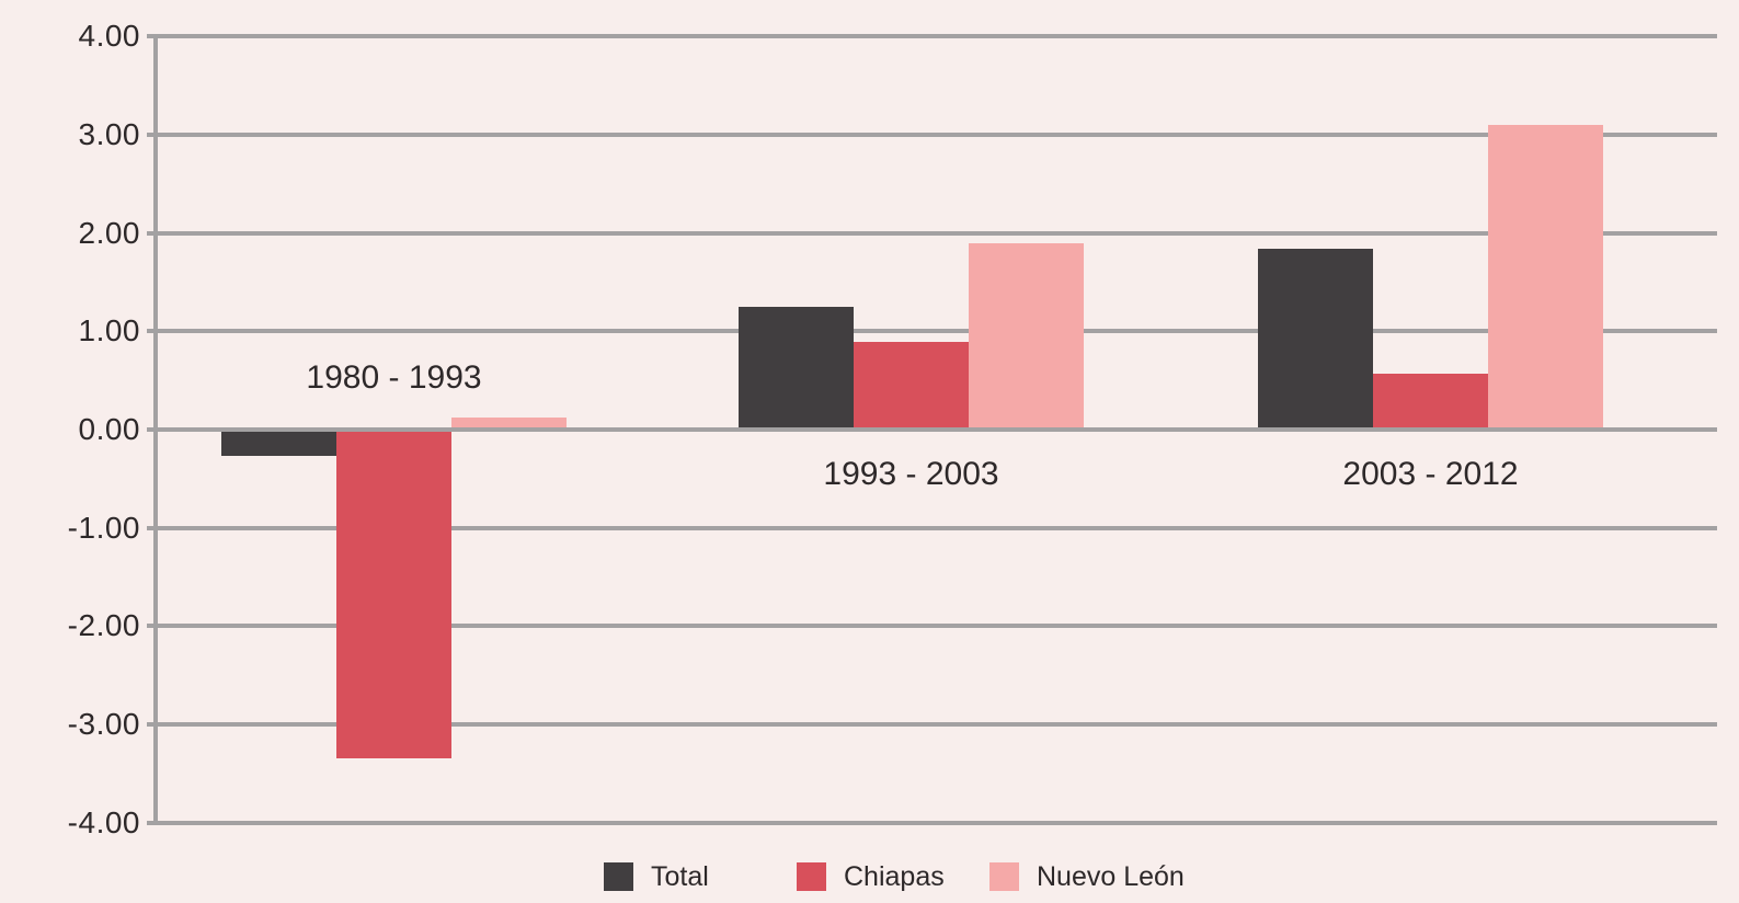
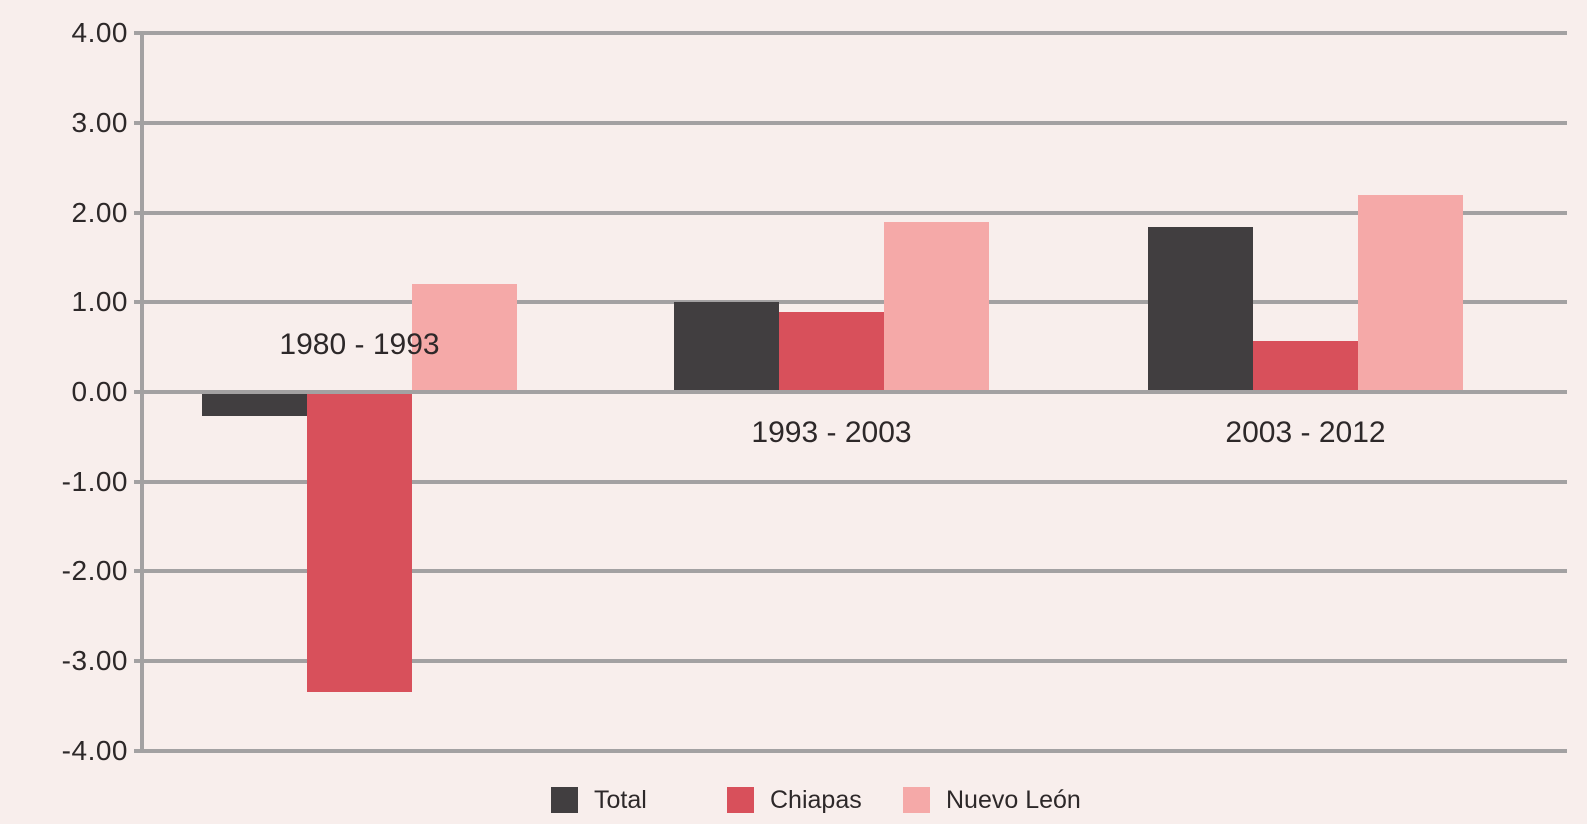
Nuevo León/1980 - 1993: 0.1 -> 1.2
Total/1993 - 2003: 1.2 -> 1.0
Nuevo León/2003 - 2012: 3.1 -> 2.2
